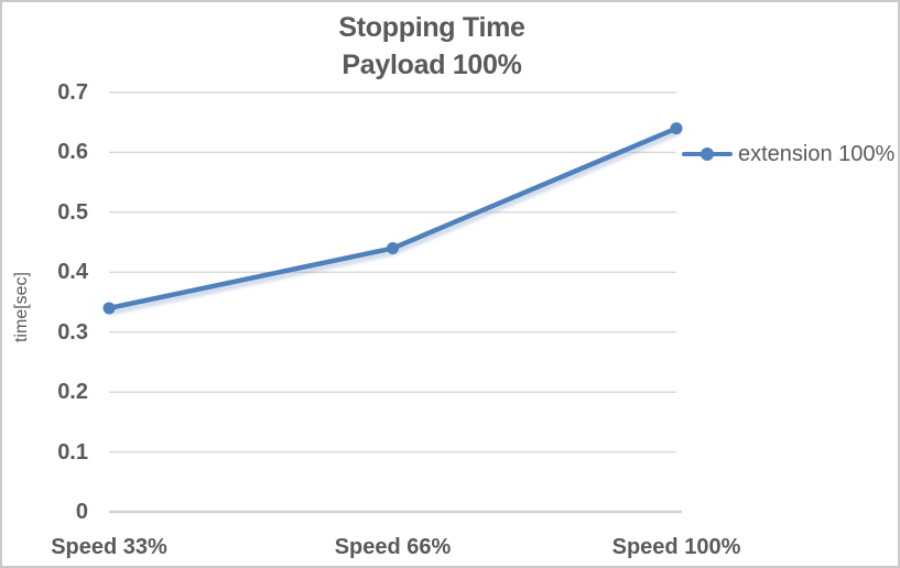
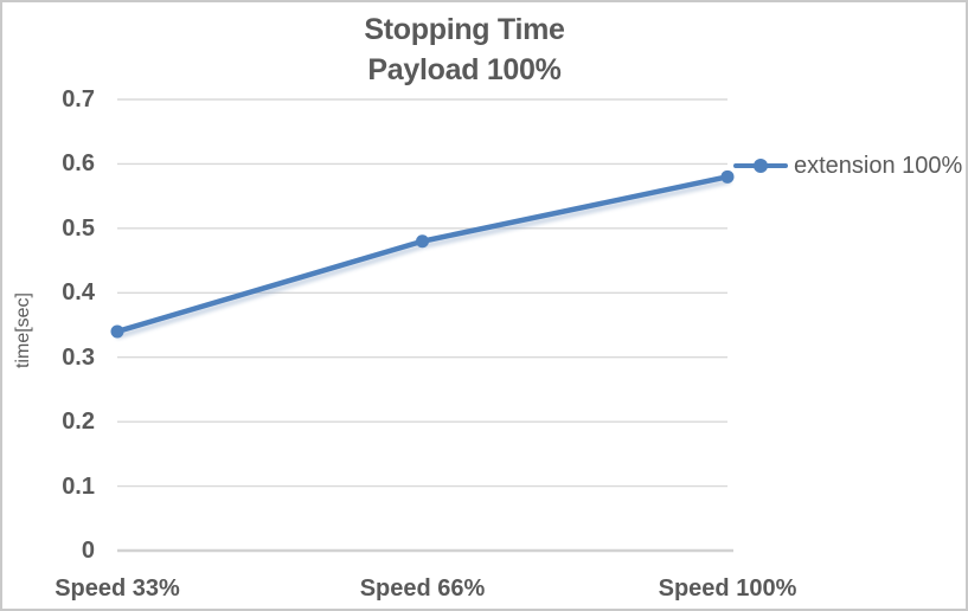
Speed 66%: 0.44 -> 0.48
Speed 100%: 0.64 -> 0.58
